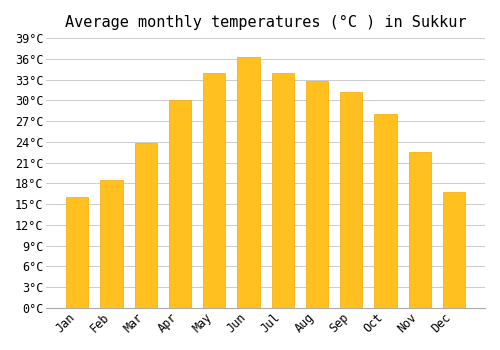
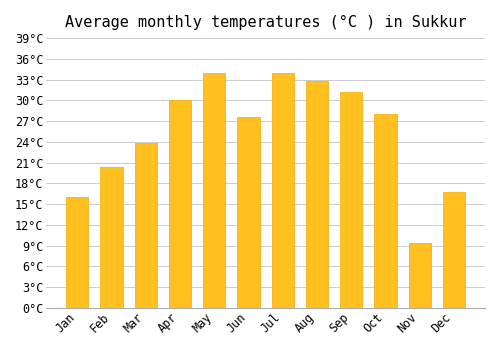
Feb: 18.5°C -> 20.4°C
Jun: 36.2°C -> 27.6°C
Nov: 22.5°C -> 9.4°C
